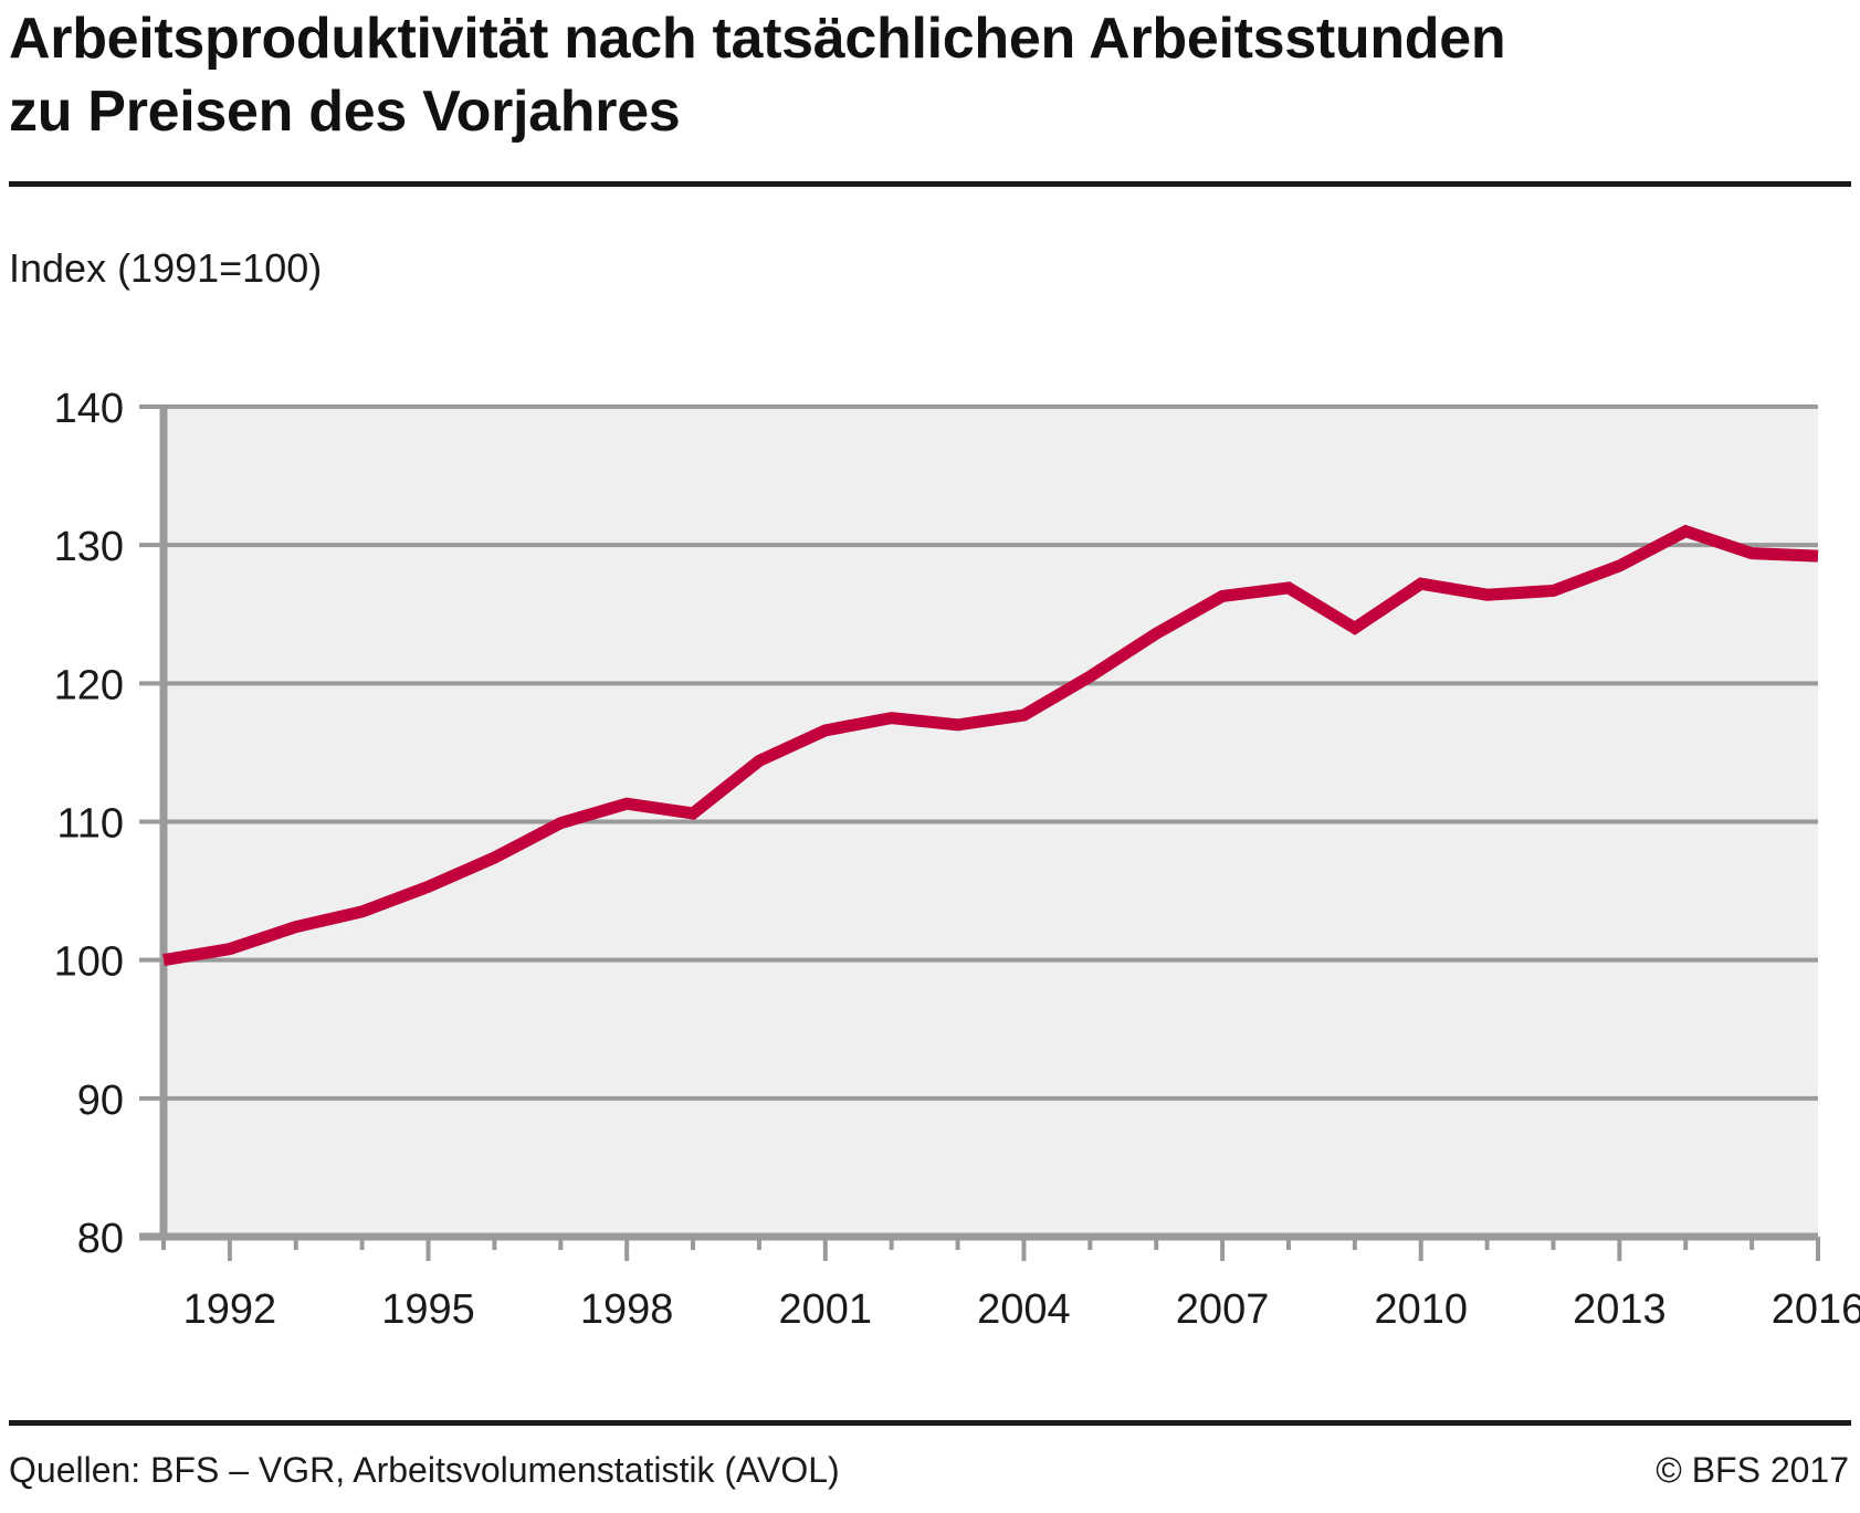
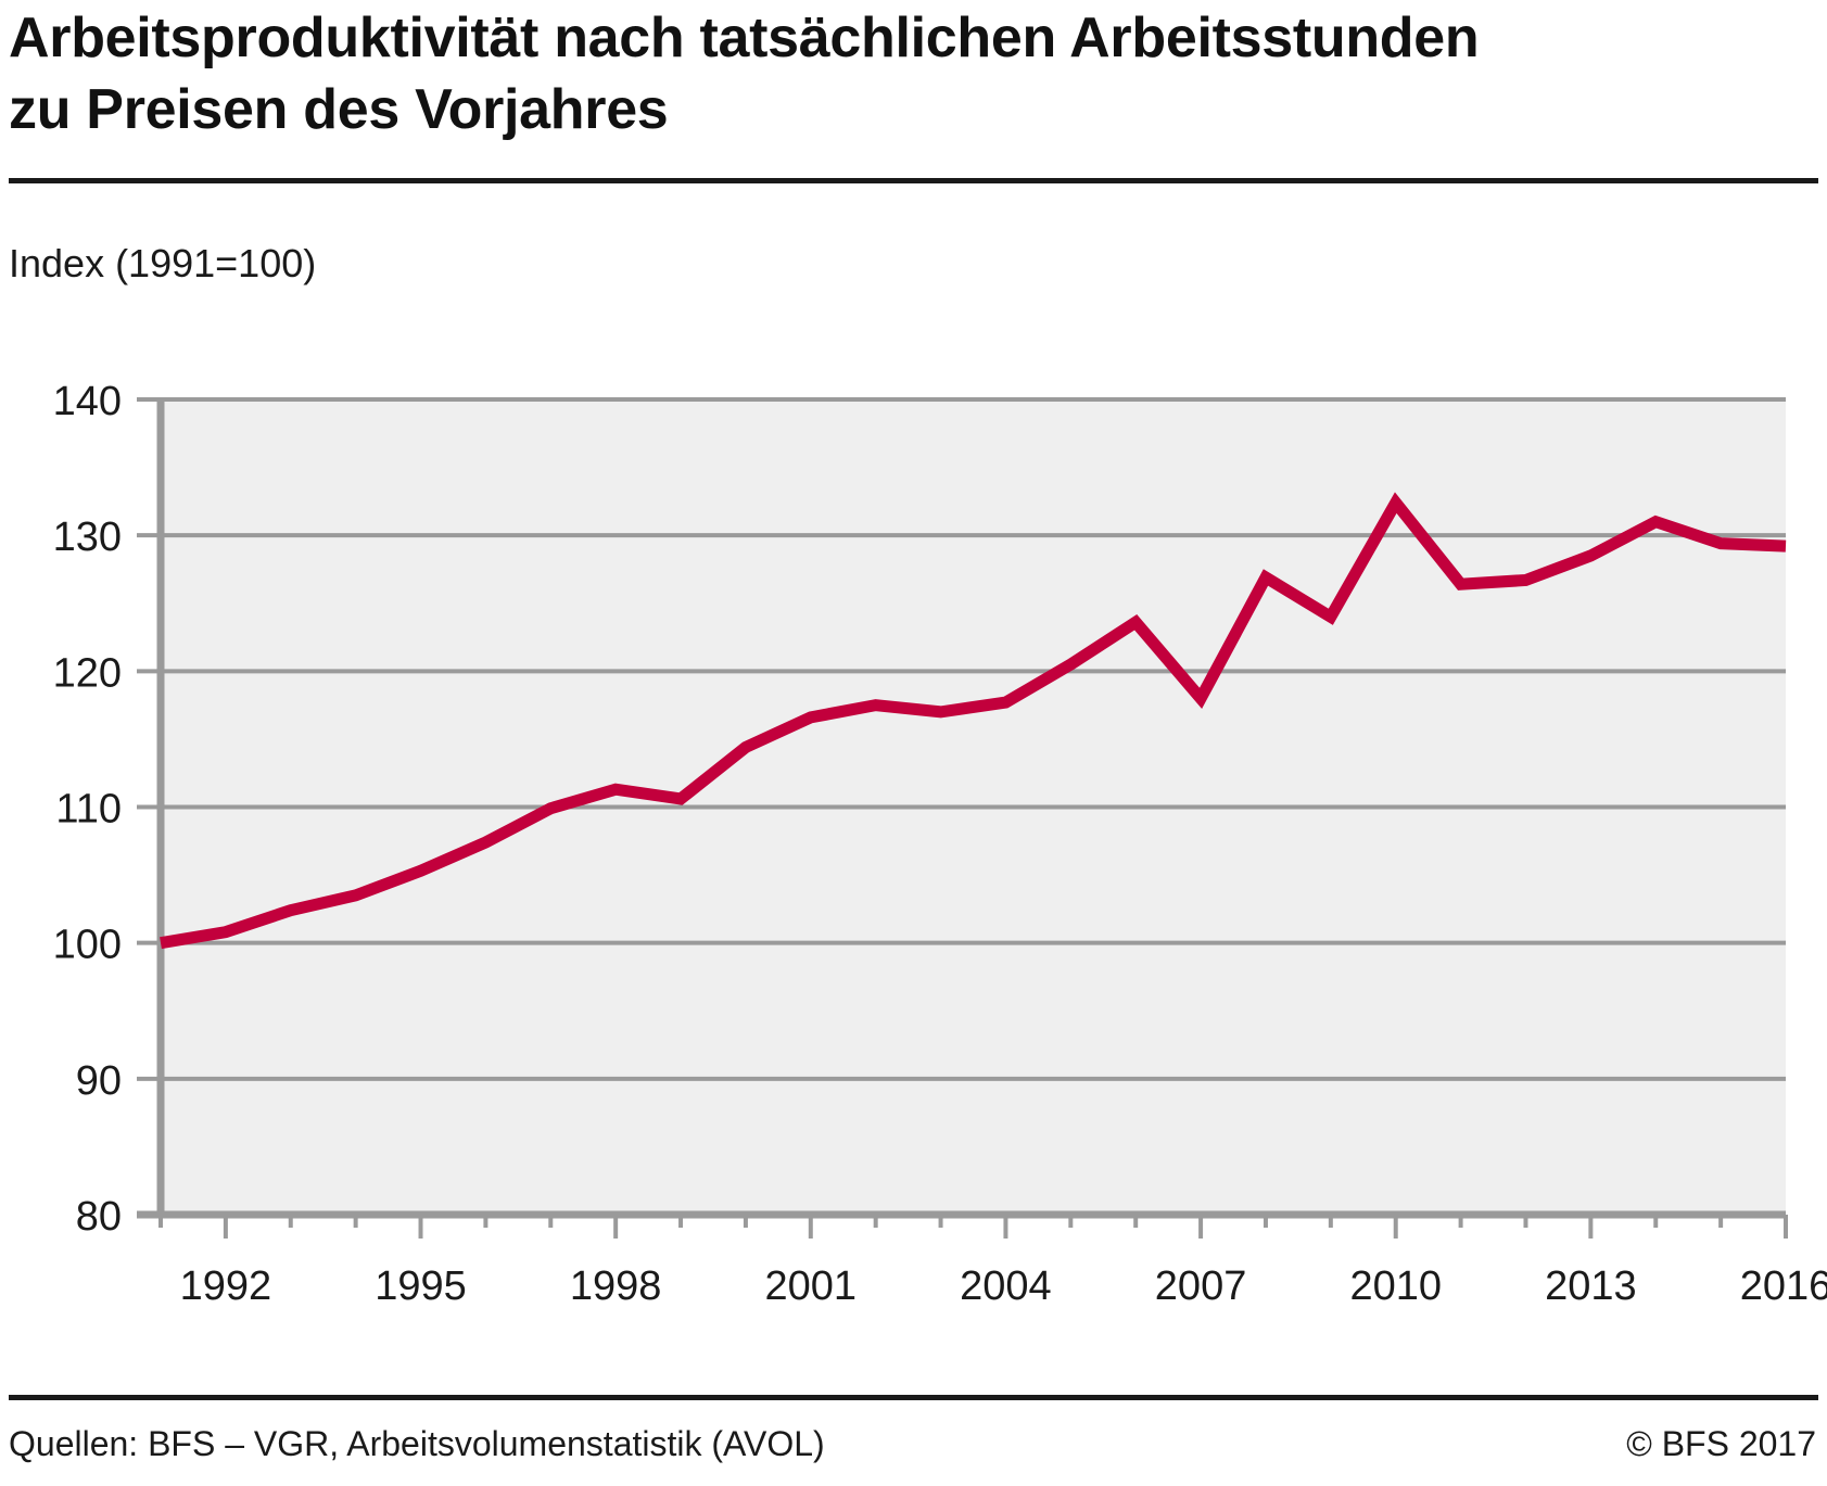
2007: 126.3 -> 118.0
2010: 127.2 -> 132.4
